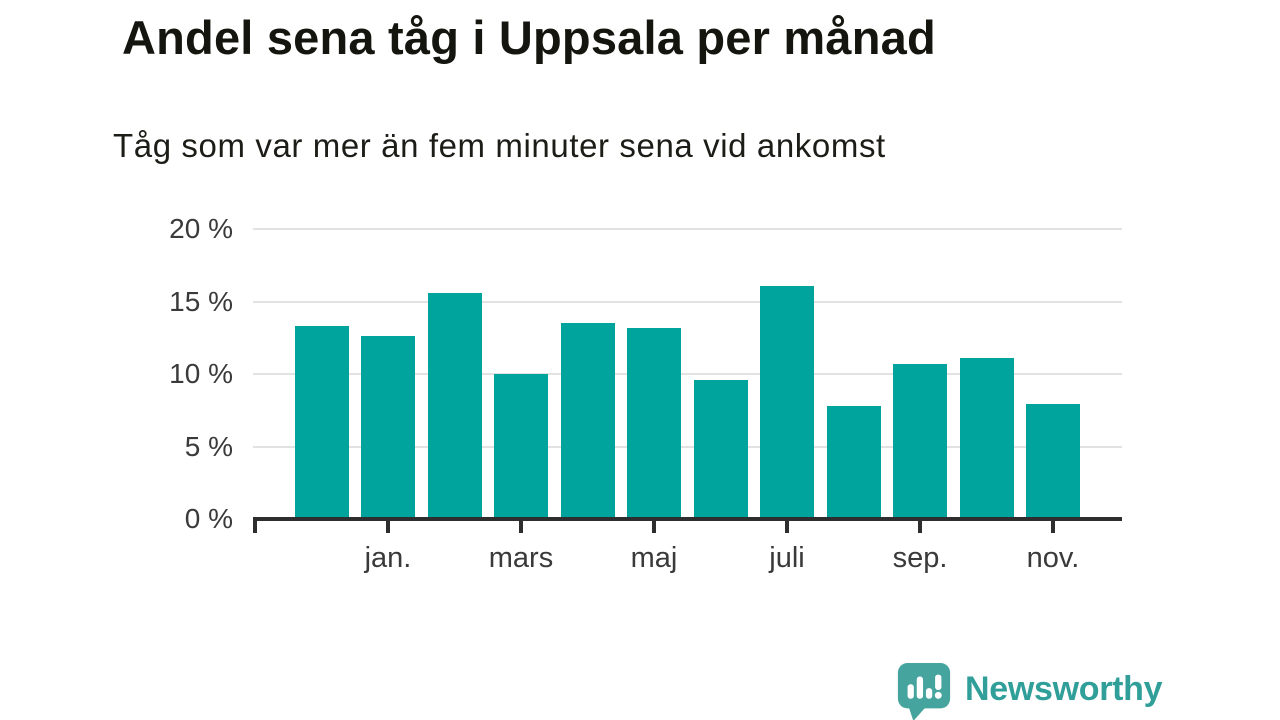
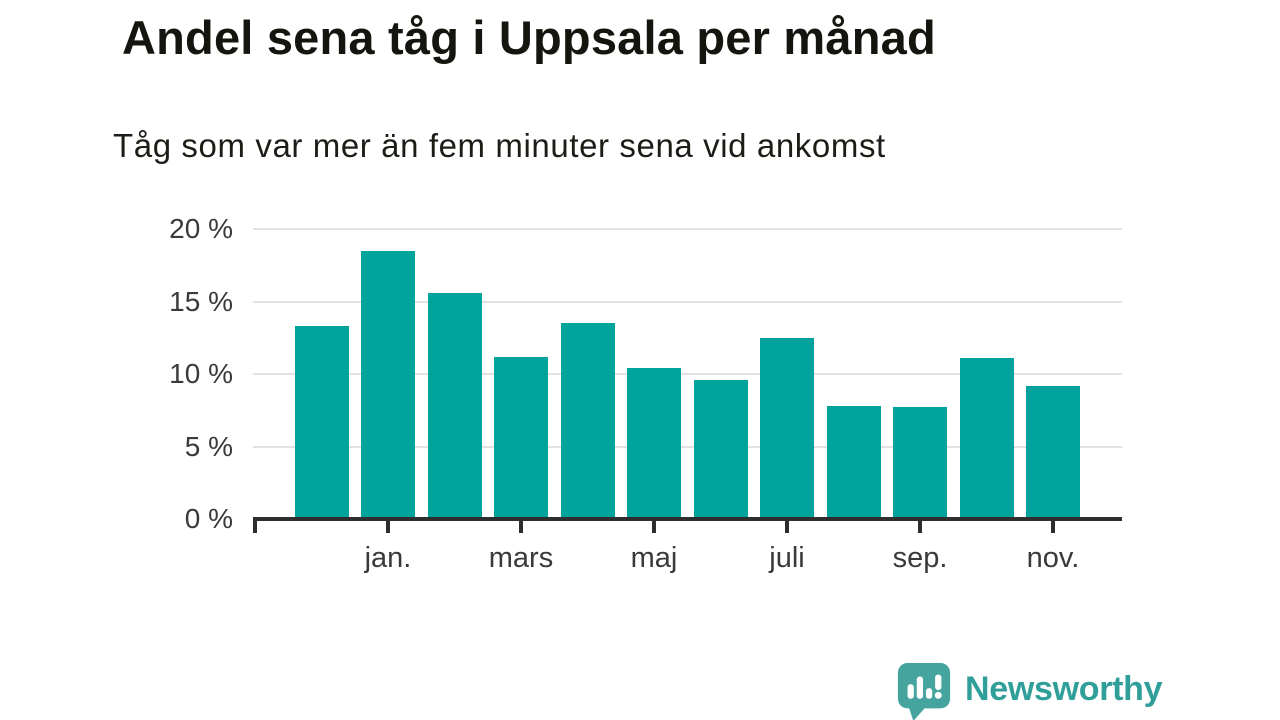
jan.: 12.6% -> 18.5%
mars: 10.0% -> 11.2%
maj: 13.2% -> 10.4%
juli: 16.1% -> 12.5%
sep.: 10.7% -> 7.7%
nov.: 7.9% -> 9.2%
